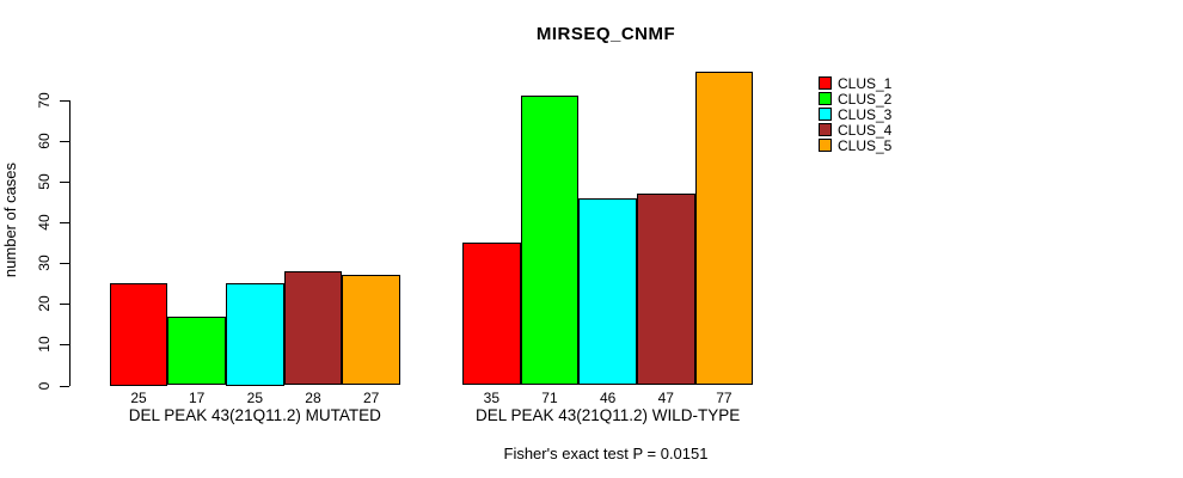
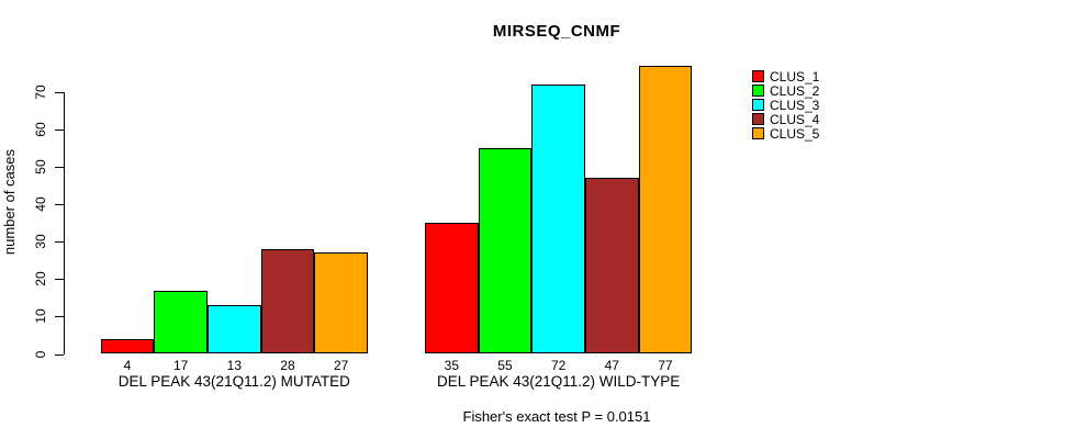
CLUS_1/DEL PEAK 43(21Q11.2) MUTATED: 25 -> 4
CLUS_3/DEL PEAK 43(21Q11.2) MUTATED: 25 -> 13
CLUS_2/DEL PEAK 43(21Q11.2) WILD-TYPE: 71 -> 55
CLUS_3/DEL PEAK 43(21Q11.2) WILD-TYPE: 46 -> 72
